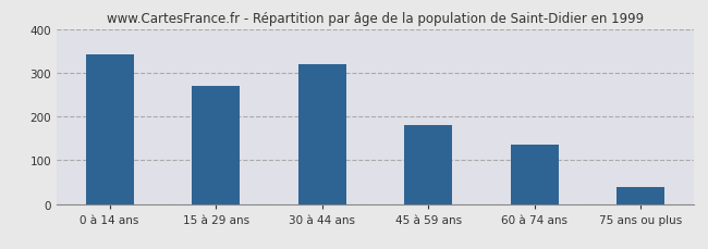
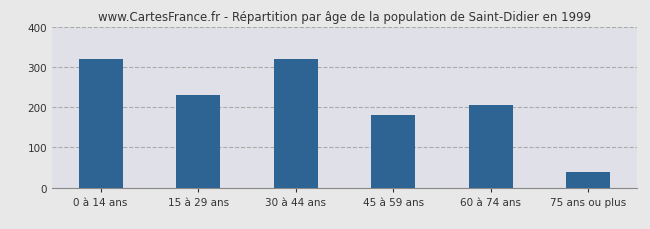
0 à 14 ans: 343 -> 320
15 à 29 ans: 270 -> 230
60 à 74 ans: 135 -> 205
